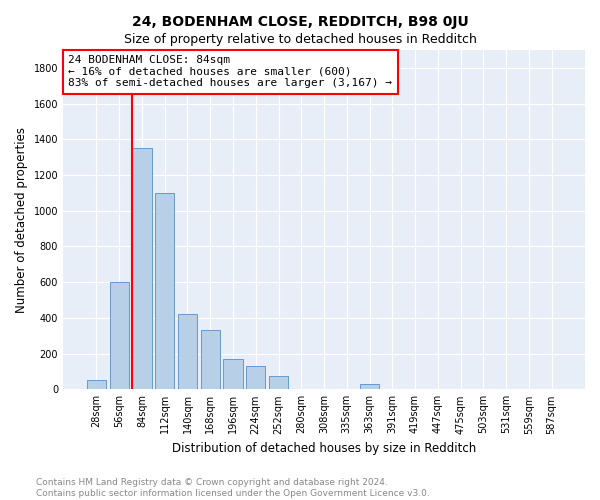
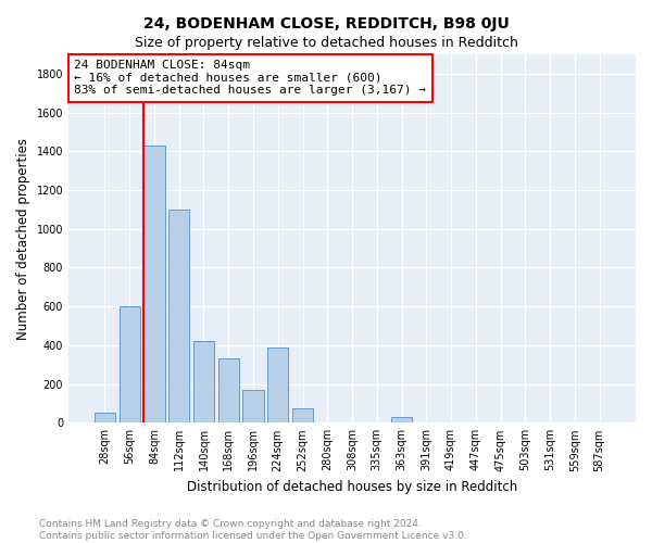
84sqm: 1350 -> 1430
224sqm: 130 -> 390
